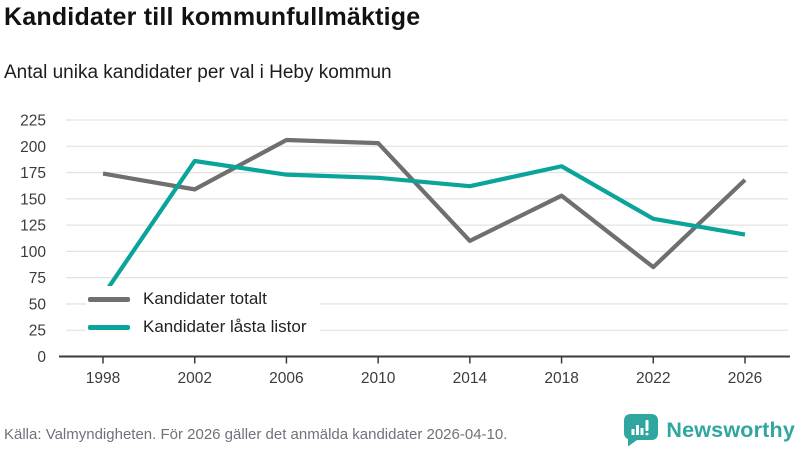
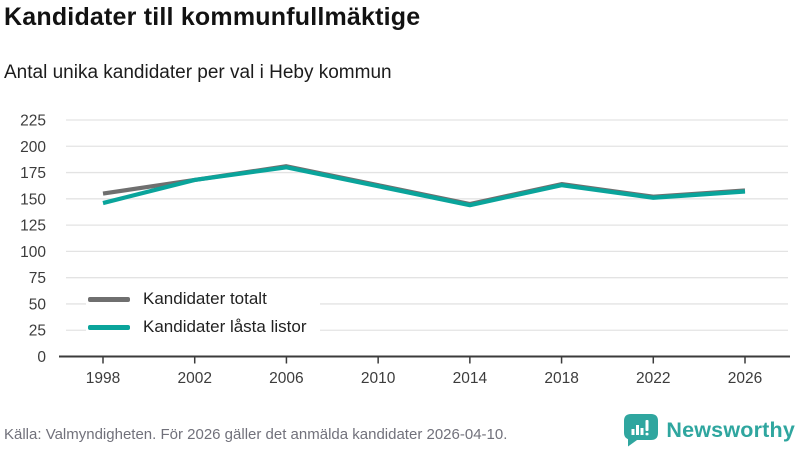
Kandidater totalt/1998: 174 -> 155
Kandidater låsta listor/1998: 58 -> 146
Kandidater totalt/2002: 159 -> 168
Kandidater låsta listor/2002: 186 -> 168
Kandidater totalt/2006: 206 -> 181
Kandidater låsta listor/2006: 173 -> 180
Kandidater totalt/2010: 203 -> 163
Kandidater låsta listor/2010: 170 -> 162
Kandidater totalt/2014: 110 -> 145
Kandidater låsta listor/2014: 162 -> 144
Kandidater totalt/2018: 153 -> 164
Kandidater låsta listor/2018: 181 -> 163
Kandidater totalt/2022: 85 -> 152
Kandidater låsta listor/2022: 131 -> 151
Kandidater totalt/2026: 168 -> 158
Kandidater låsta listor/2026: 116 -> 157
